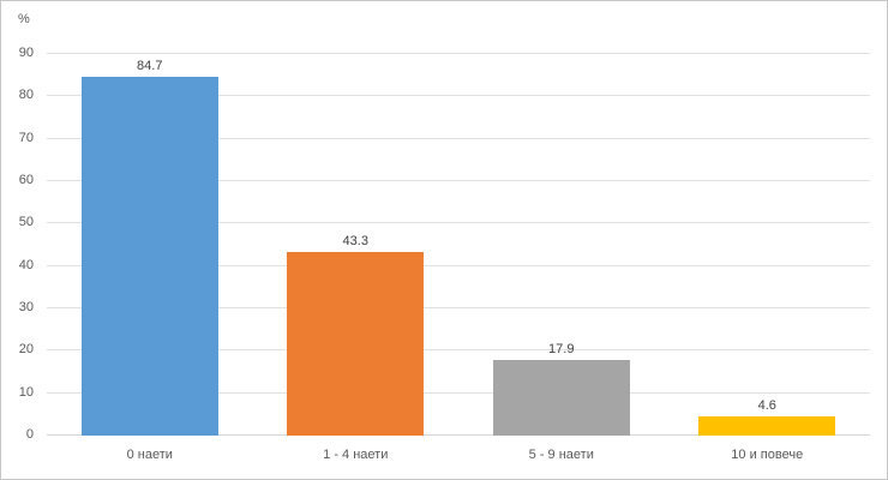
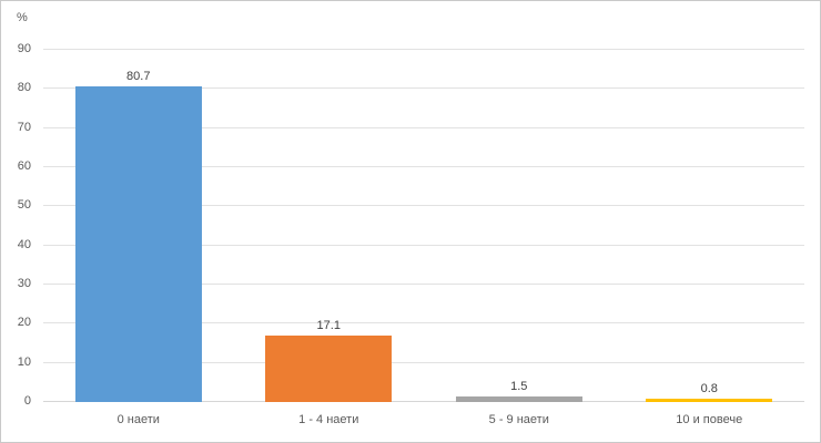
0 наети: 84.7 -> 80.7
1 - 4 наети: 43.3 -> 17.1
5 - 9 наети: 17.9 -> 1.5
10 и повече: 4.6 -> 0.8
